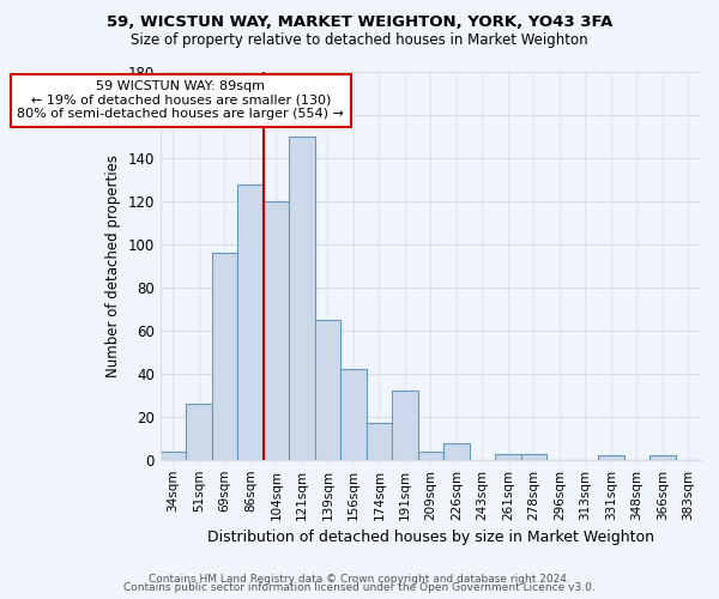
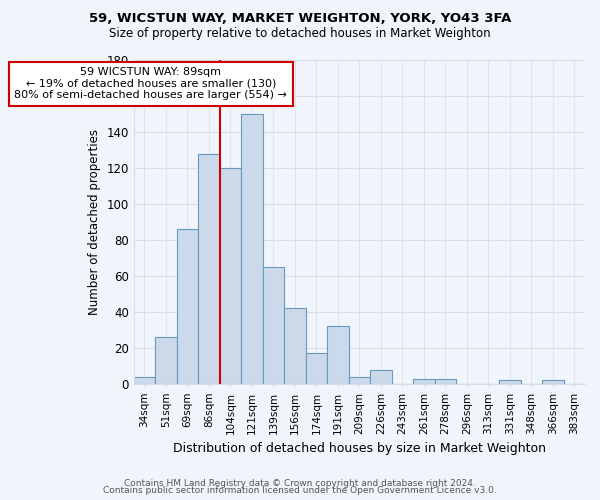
69sqm: 96 -> 86
